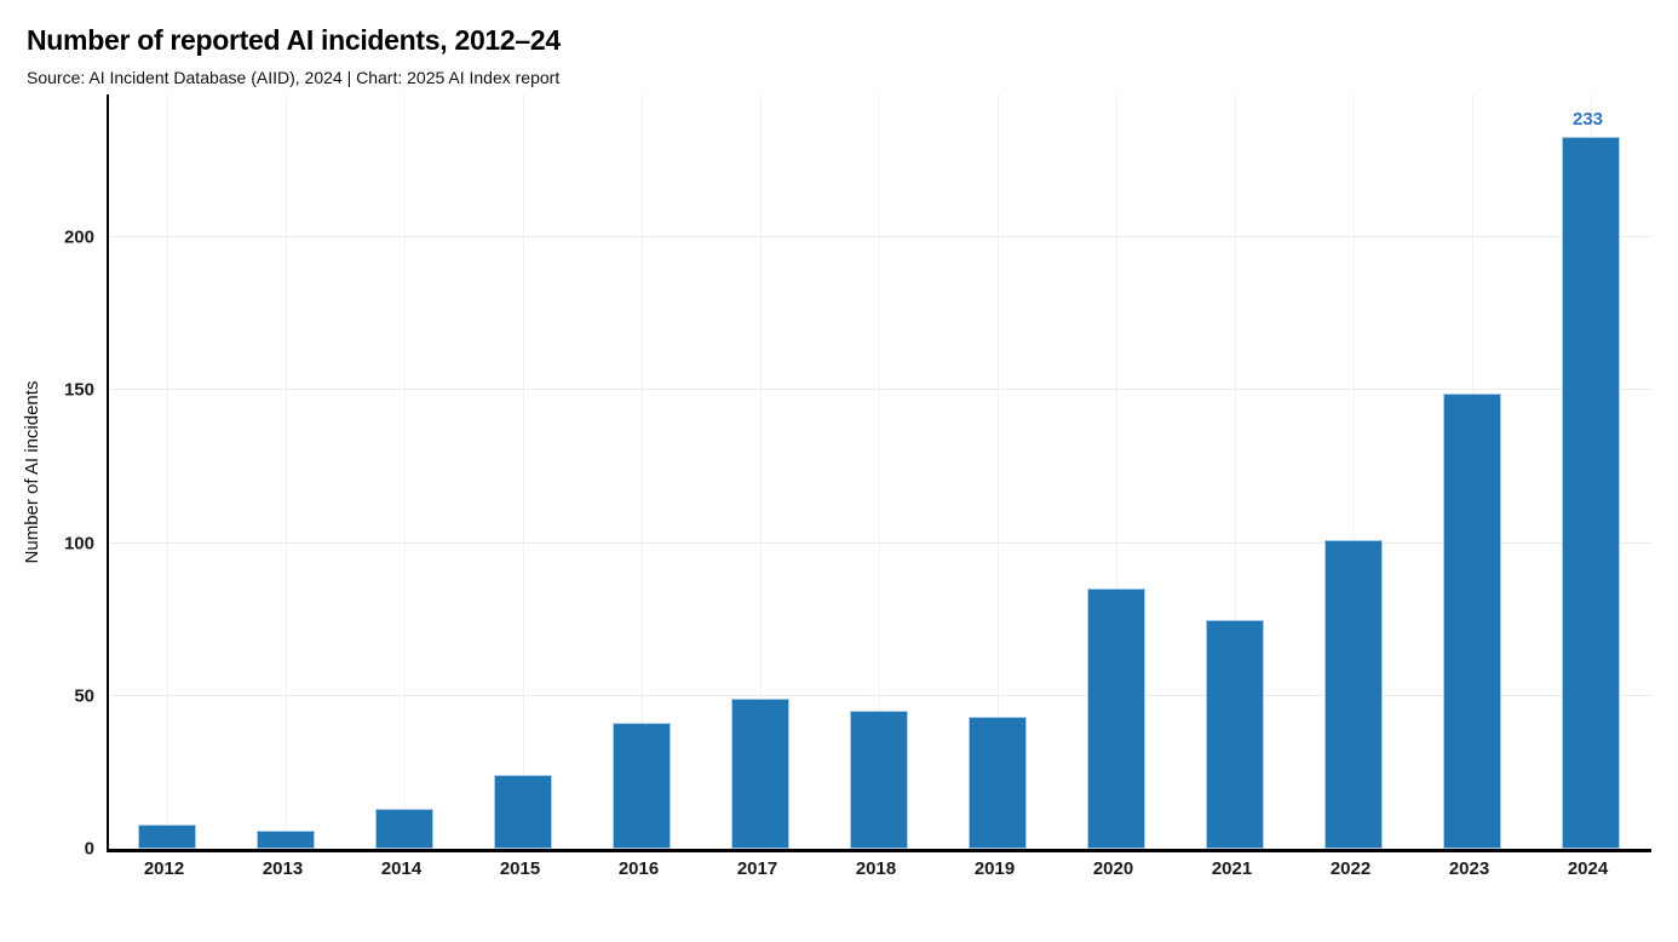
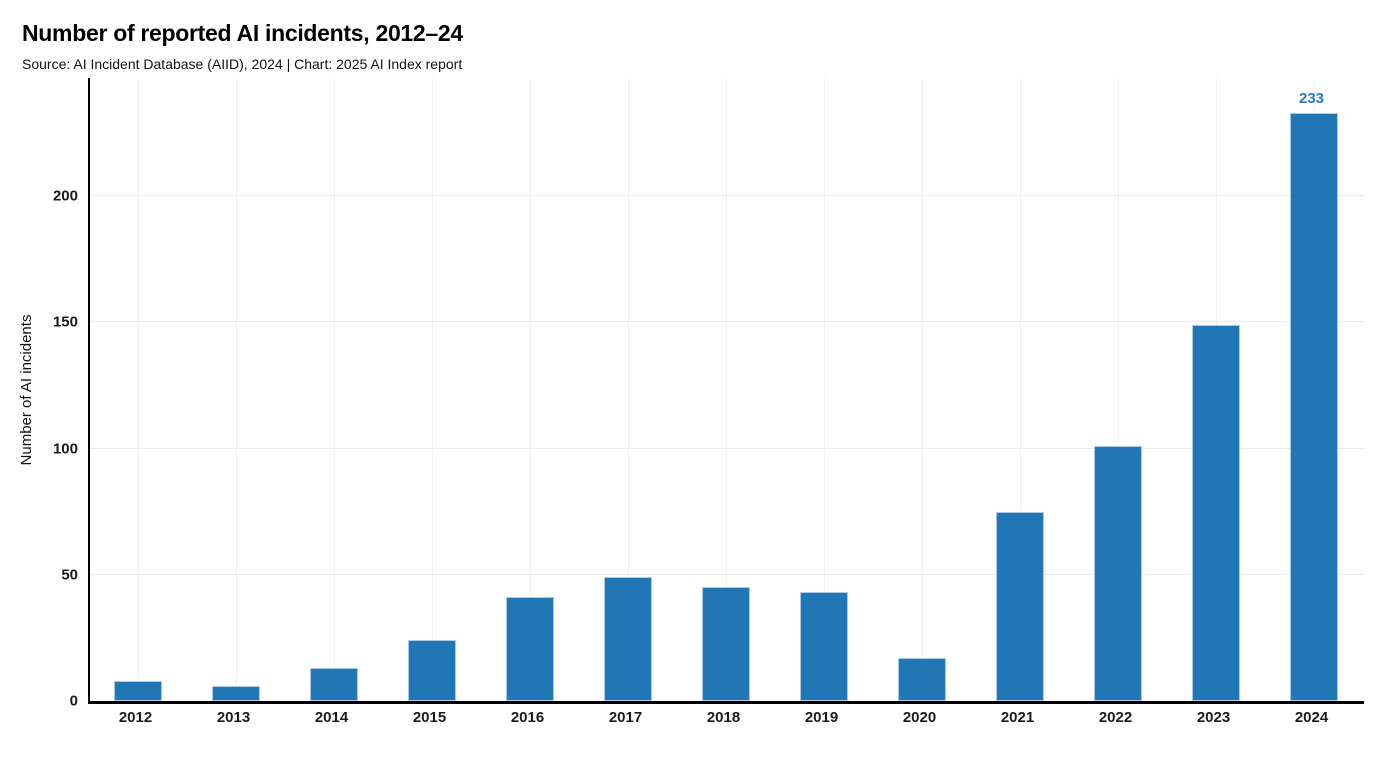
2020: 85 -> 17
